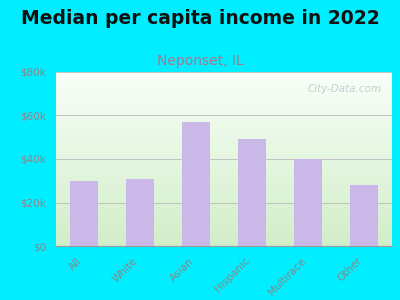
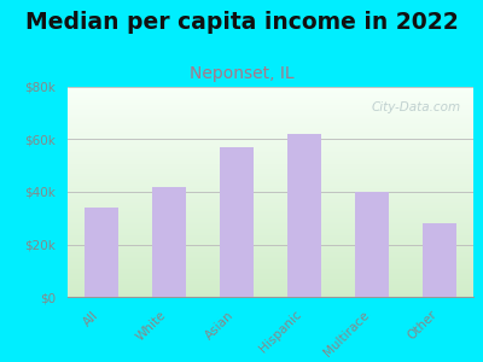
All: $30k -> $34k
White: $31k -> $42k
Hispanic: $49k -> $62k
